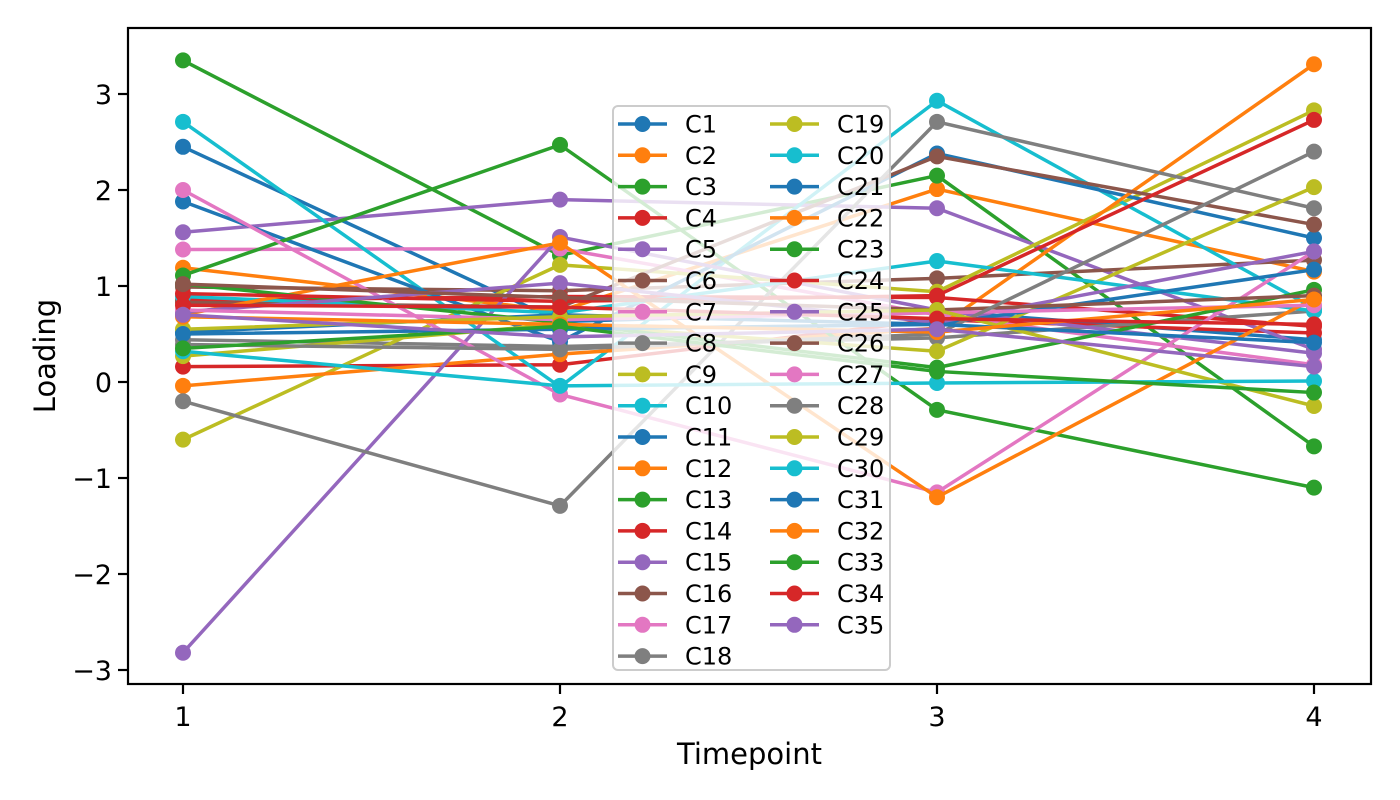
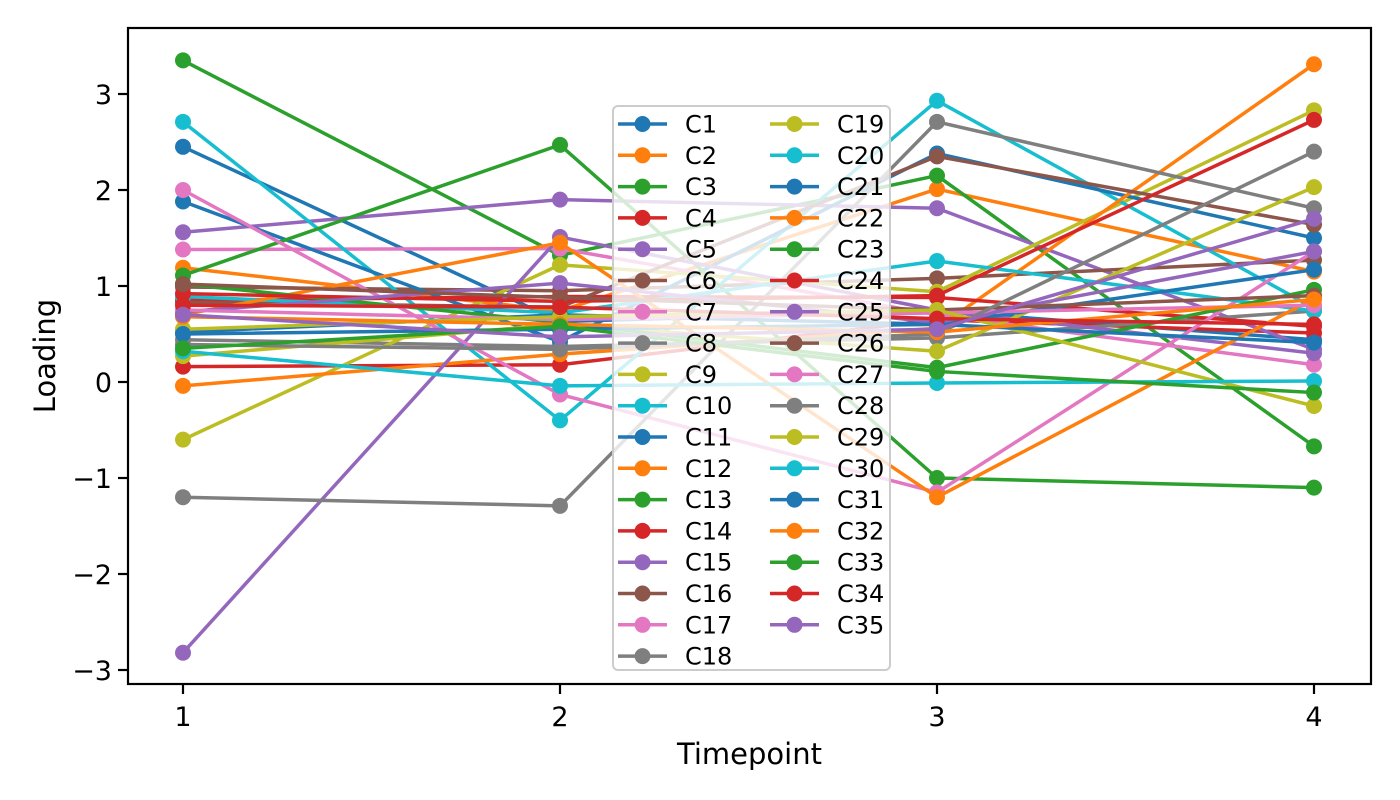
C18/1: -0.2 -> -1.2
C10/2: -0.1 -> -0.4
C13/3: -0.3 -> -1.0
C35/4: 0.2 -> 1.7
